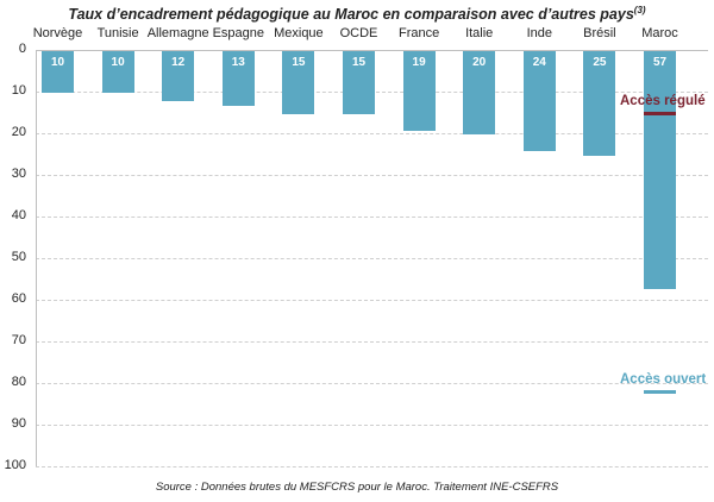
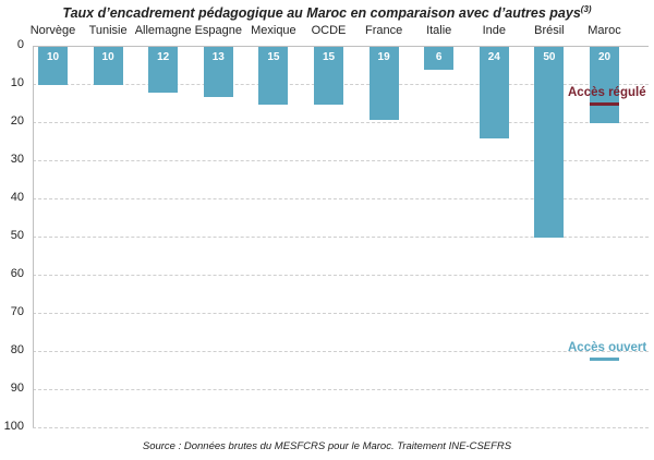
Italie: 20 -> 6
Brésil: 25 -> 50
Maroc: 57 -> 20
